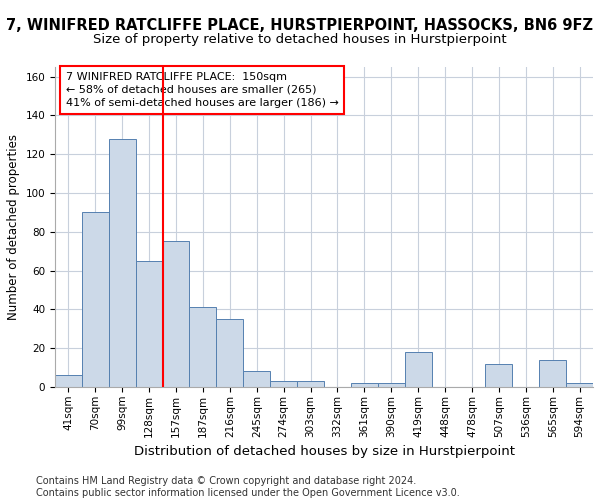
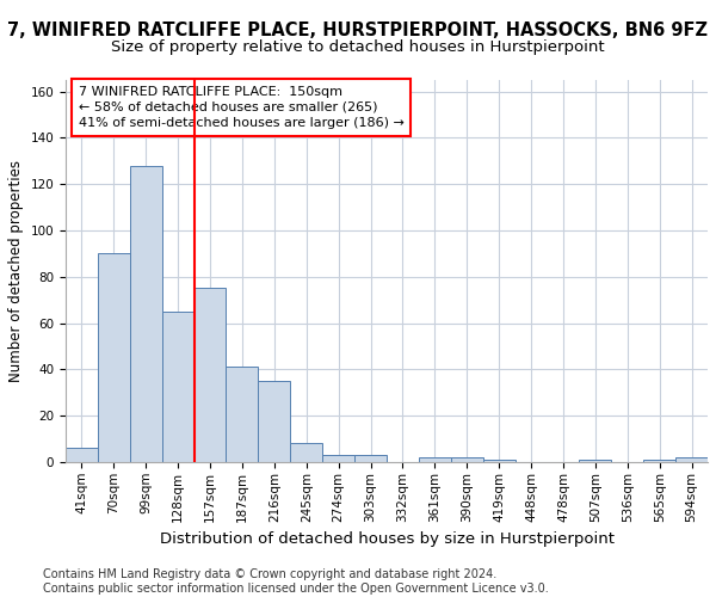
419sqm: 18 -> 1
507sqm: 12 -> 1
565sqm: 14 -> 1
